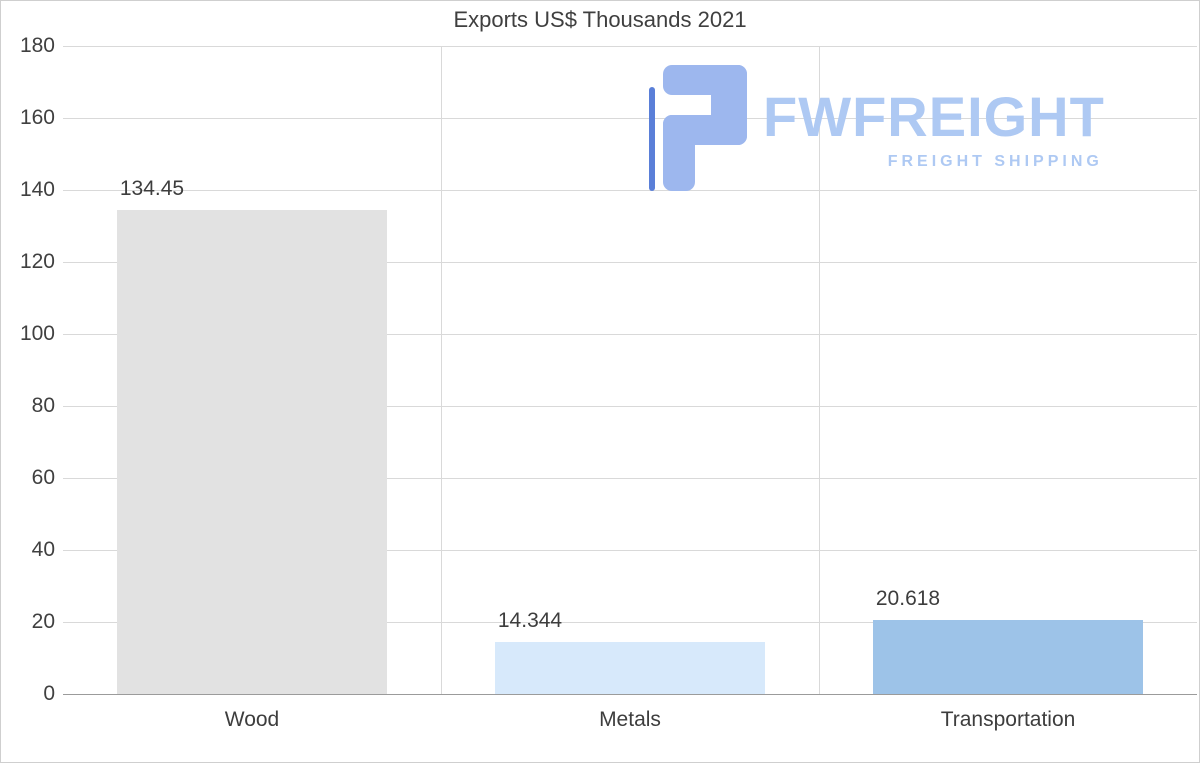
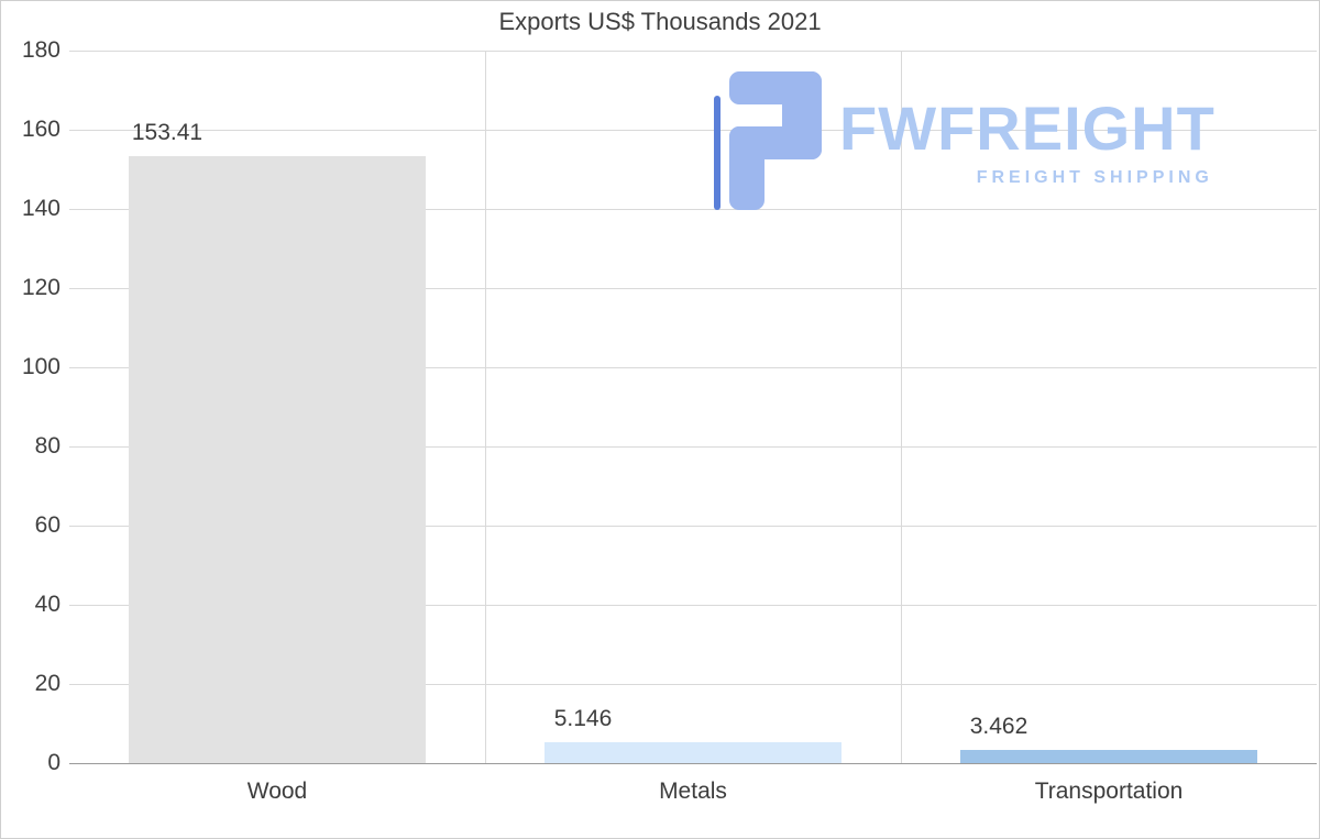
Wood: 134.45 -> 153.41
Metals: 14.344 -> 5.146
Transportation: 20.618 -> 3.462
